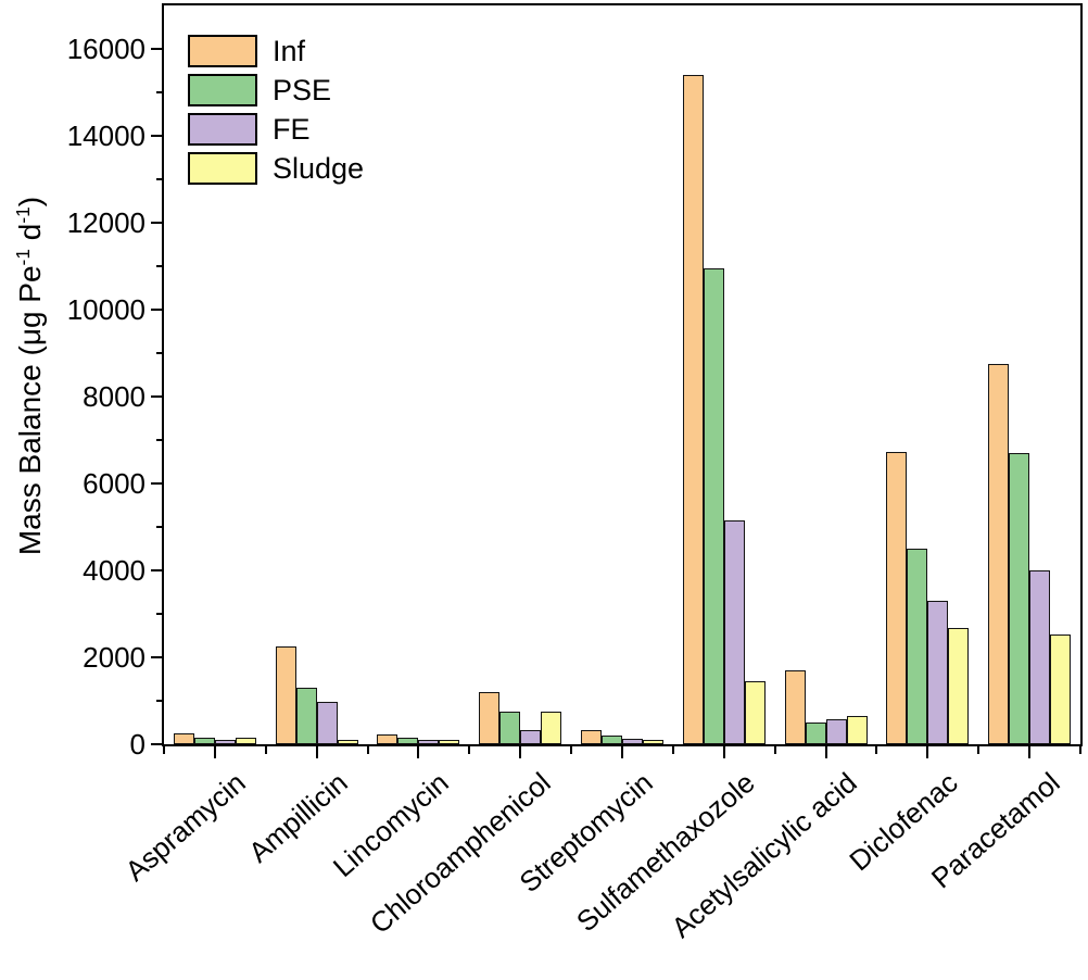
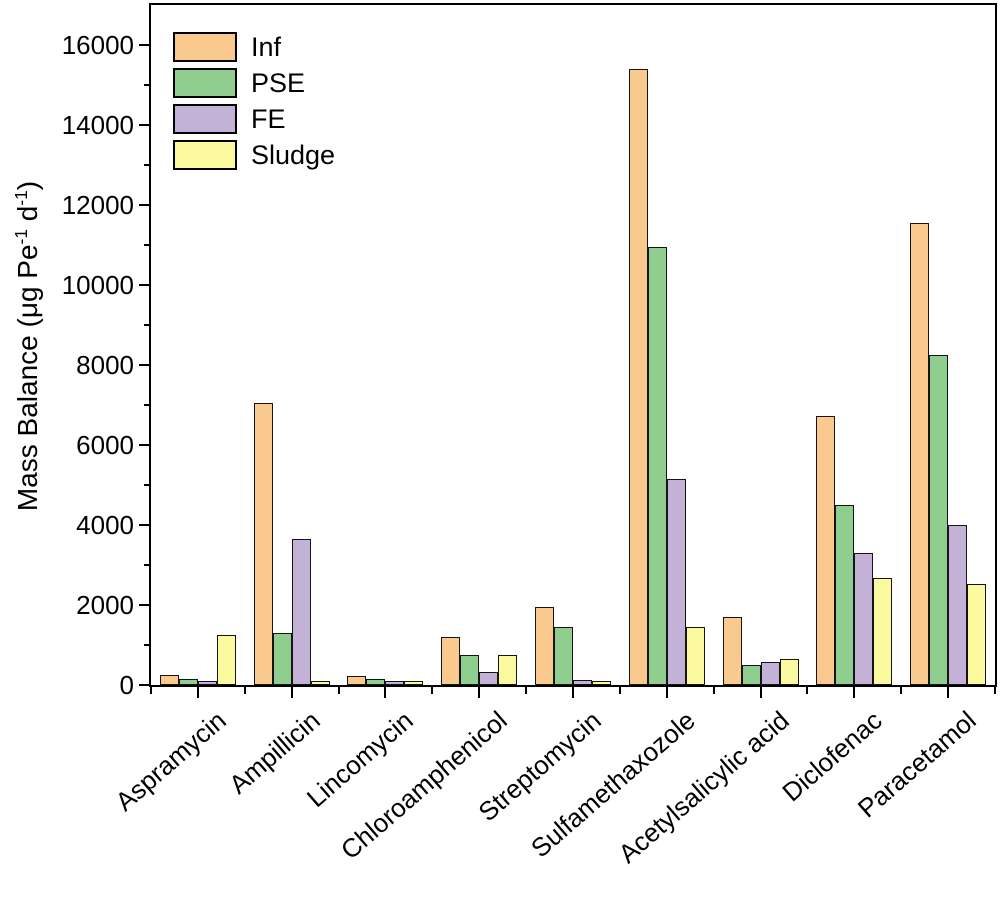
Sludge/Aspramycin: 100 -> 1200
Inf/Ampillicin: 2200 -> 7000
FE/Ampillicin: 900 -> 3600
Inf/Streptomycin: 300 -> 1900
PSE/Streptomycin: 100 -> 1400
Inf/Paracetamol: 8700 -> 11500
PSE/Paracetamol: 6700 -> 8200
